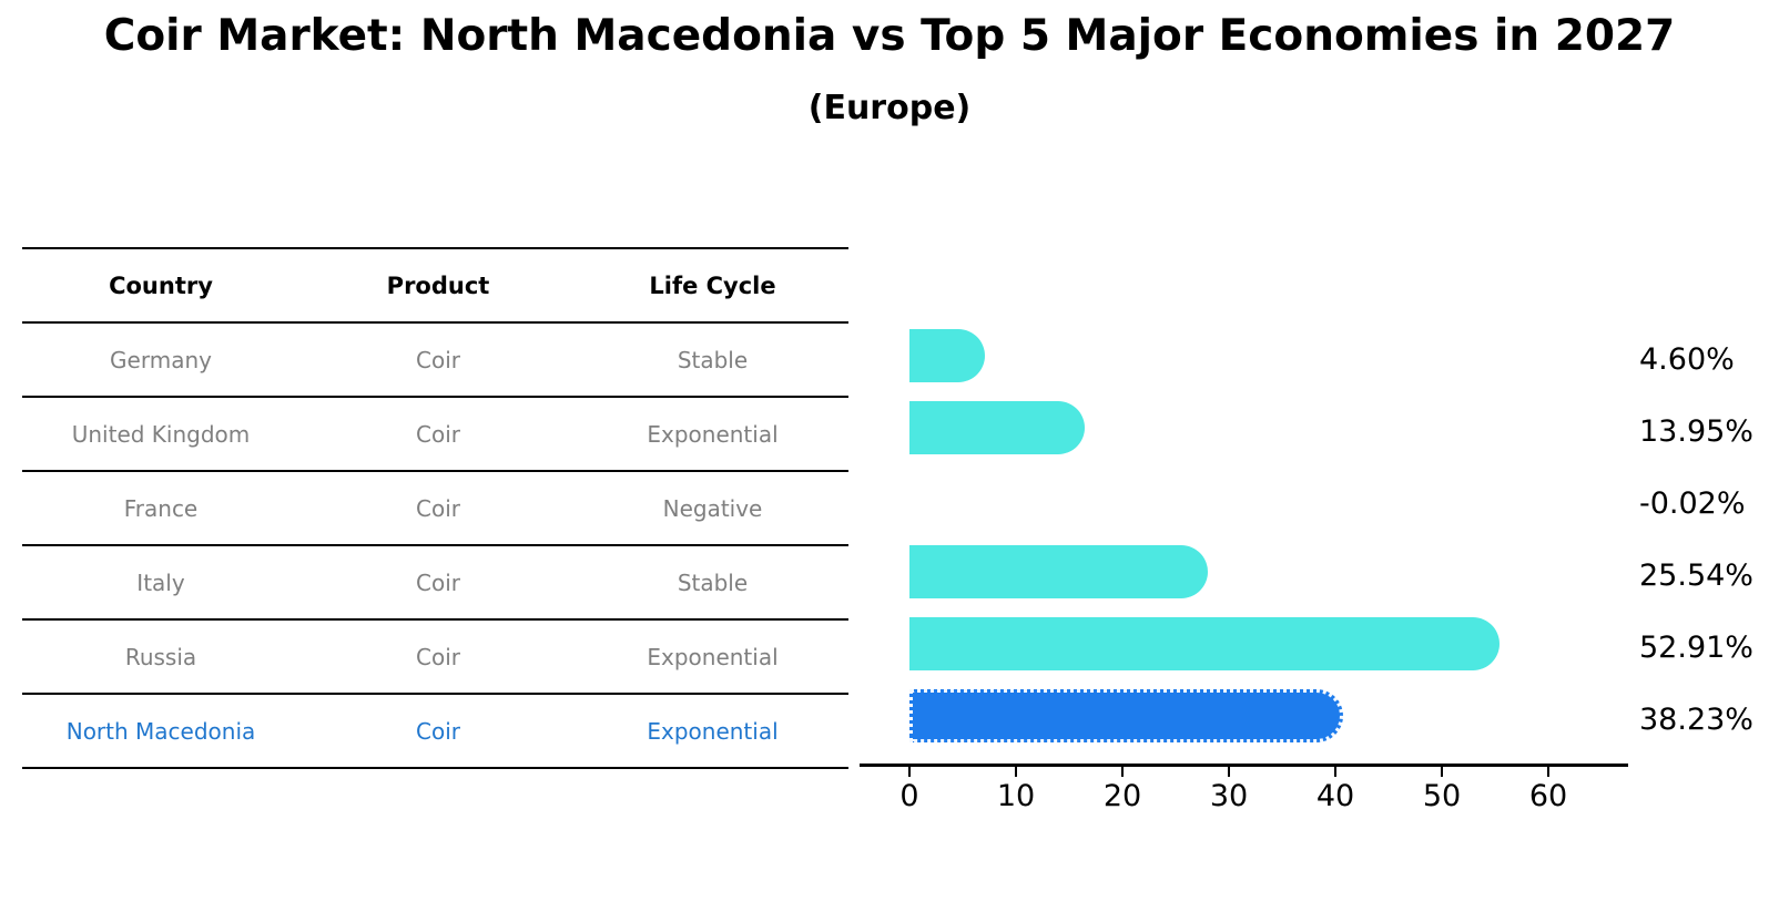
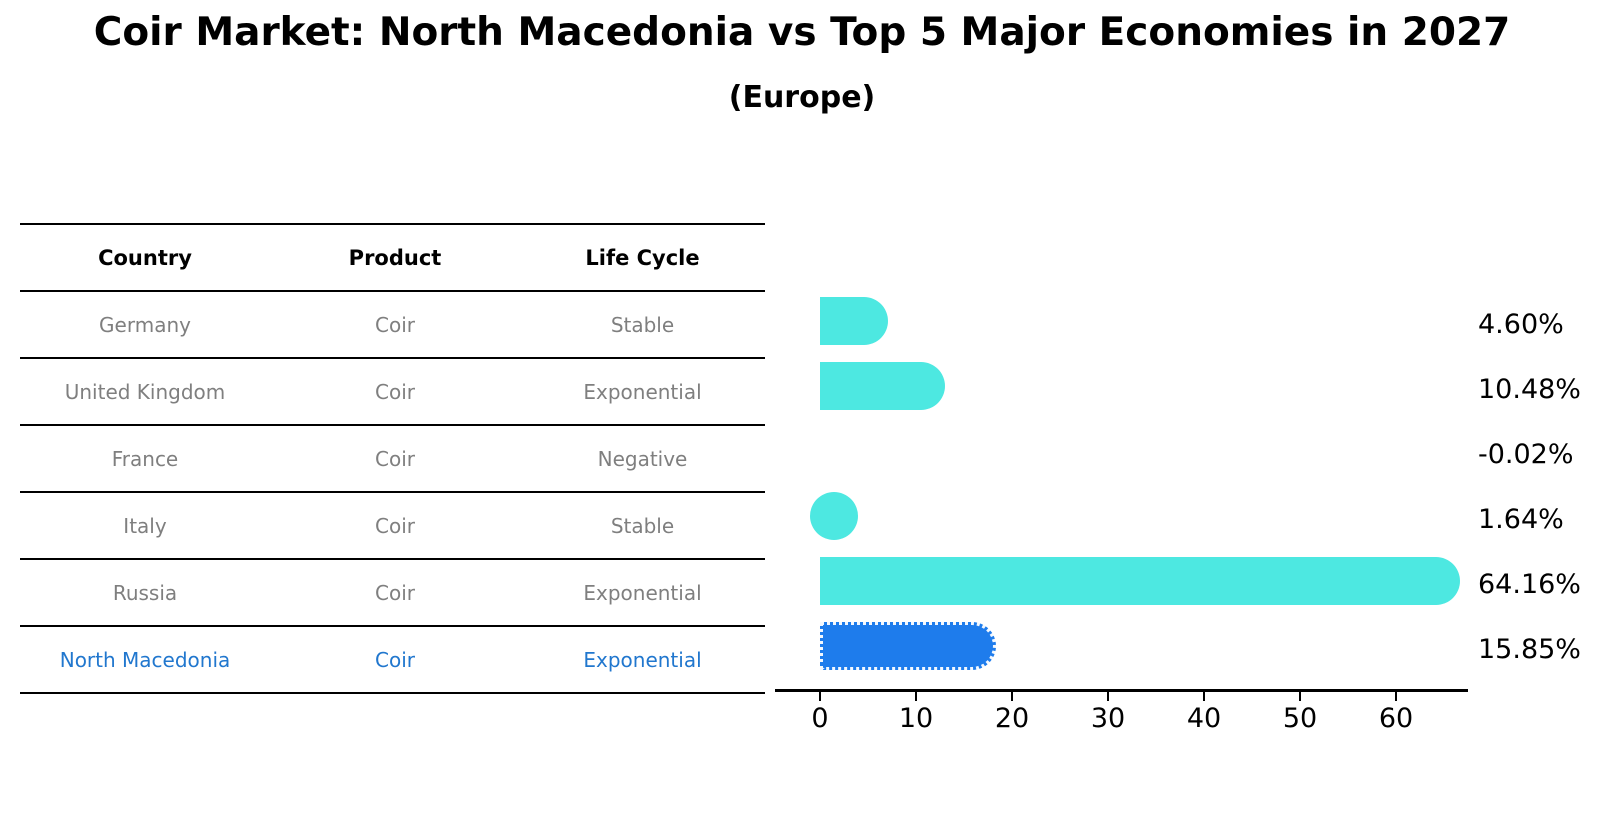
United Kingdom: 13.95% -> 10.48%
Italy: 25.54% -> 1.64%
Russia: 52.91% -> 64.16%
North Macedonia: 38.23% -> 15.85%
